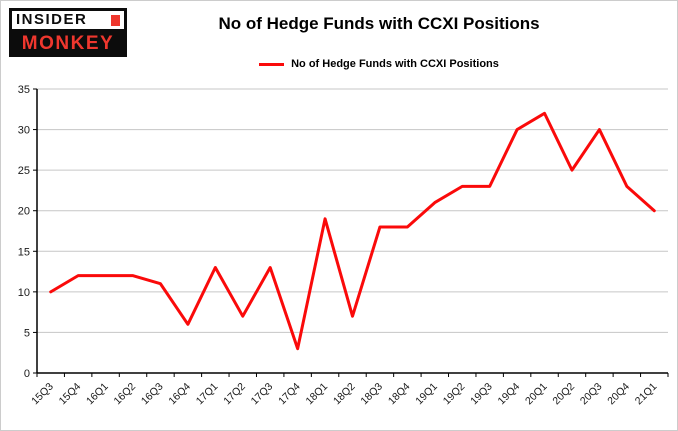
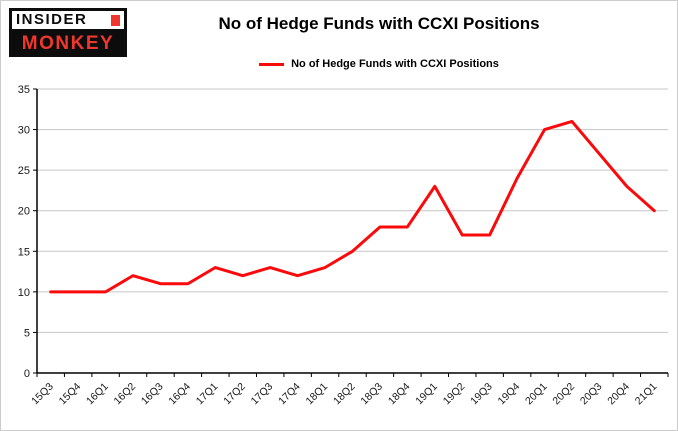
15Q4: 12 -> 10
16Q1: 12 -> 10
16Q4: 6 -> 11
17Q2: 7 -> 12
17Q4: 3 -> 12
18Q1: 19 -> 13
18Q2: 7 -> 15
19Q1: 21 -> 23
19Q2: 23 -> 17
19Q3: 23 -> 17
19Q4: 30 -> 24
20Q1: 32 -> 30
20Q2: 25 -> 31
20Q3: 30 -> 27
